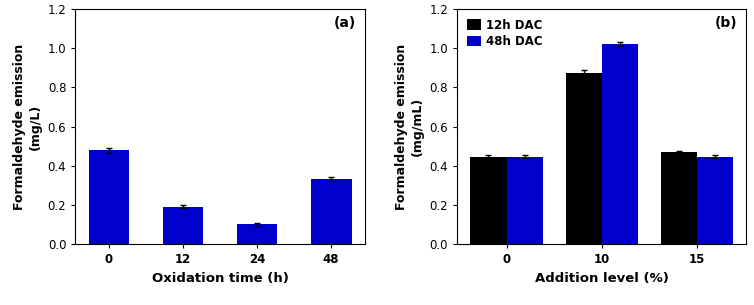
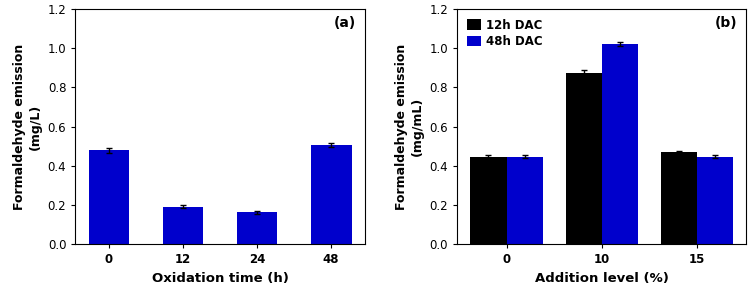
24: 0.10 -> 0.16
48: 0.33 -> 0.51
